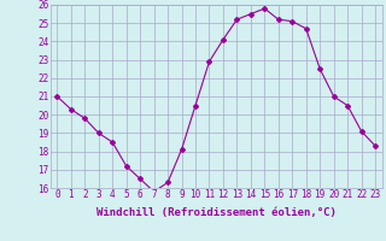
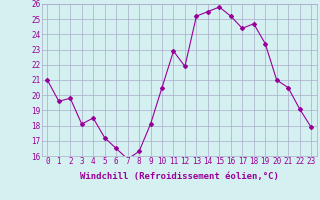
1: 20.3 -> 19.6
3: 19.0 -> 18.1
12: 24.1 -> 21.9
17: 25.1 -> 24.4
19: 22.5 -> 23.4
23: 18.3 -> 17.9
